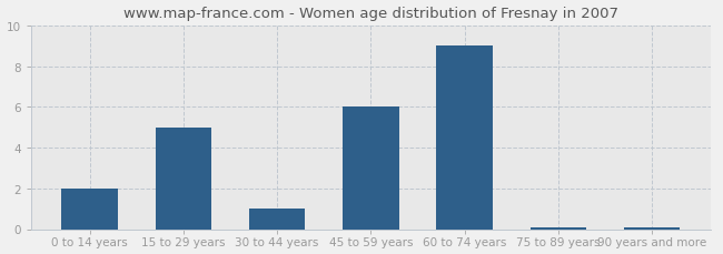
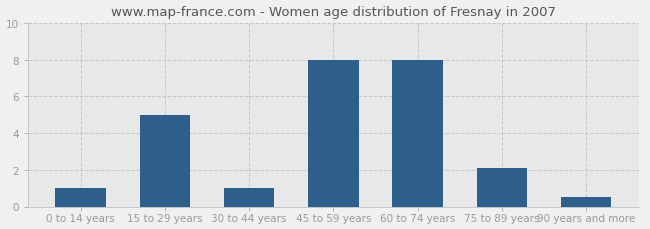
0 to 14 years: 2.0 -> 1.0
45 to 59 years: 6.0 -> 8.0
60 to 74 years: 9.0 -> 8.0
75 to 89 years: 0.1 -> 2.1
90 years and more: 0.1 -> 0.5
